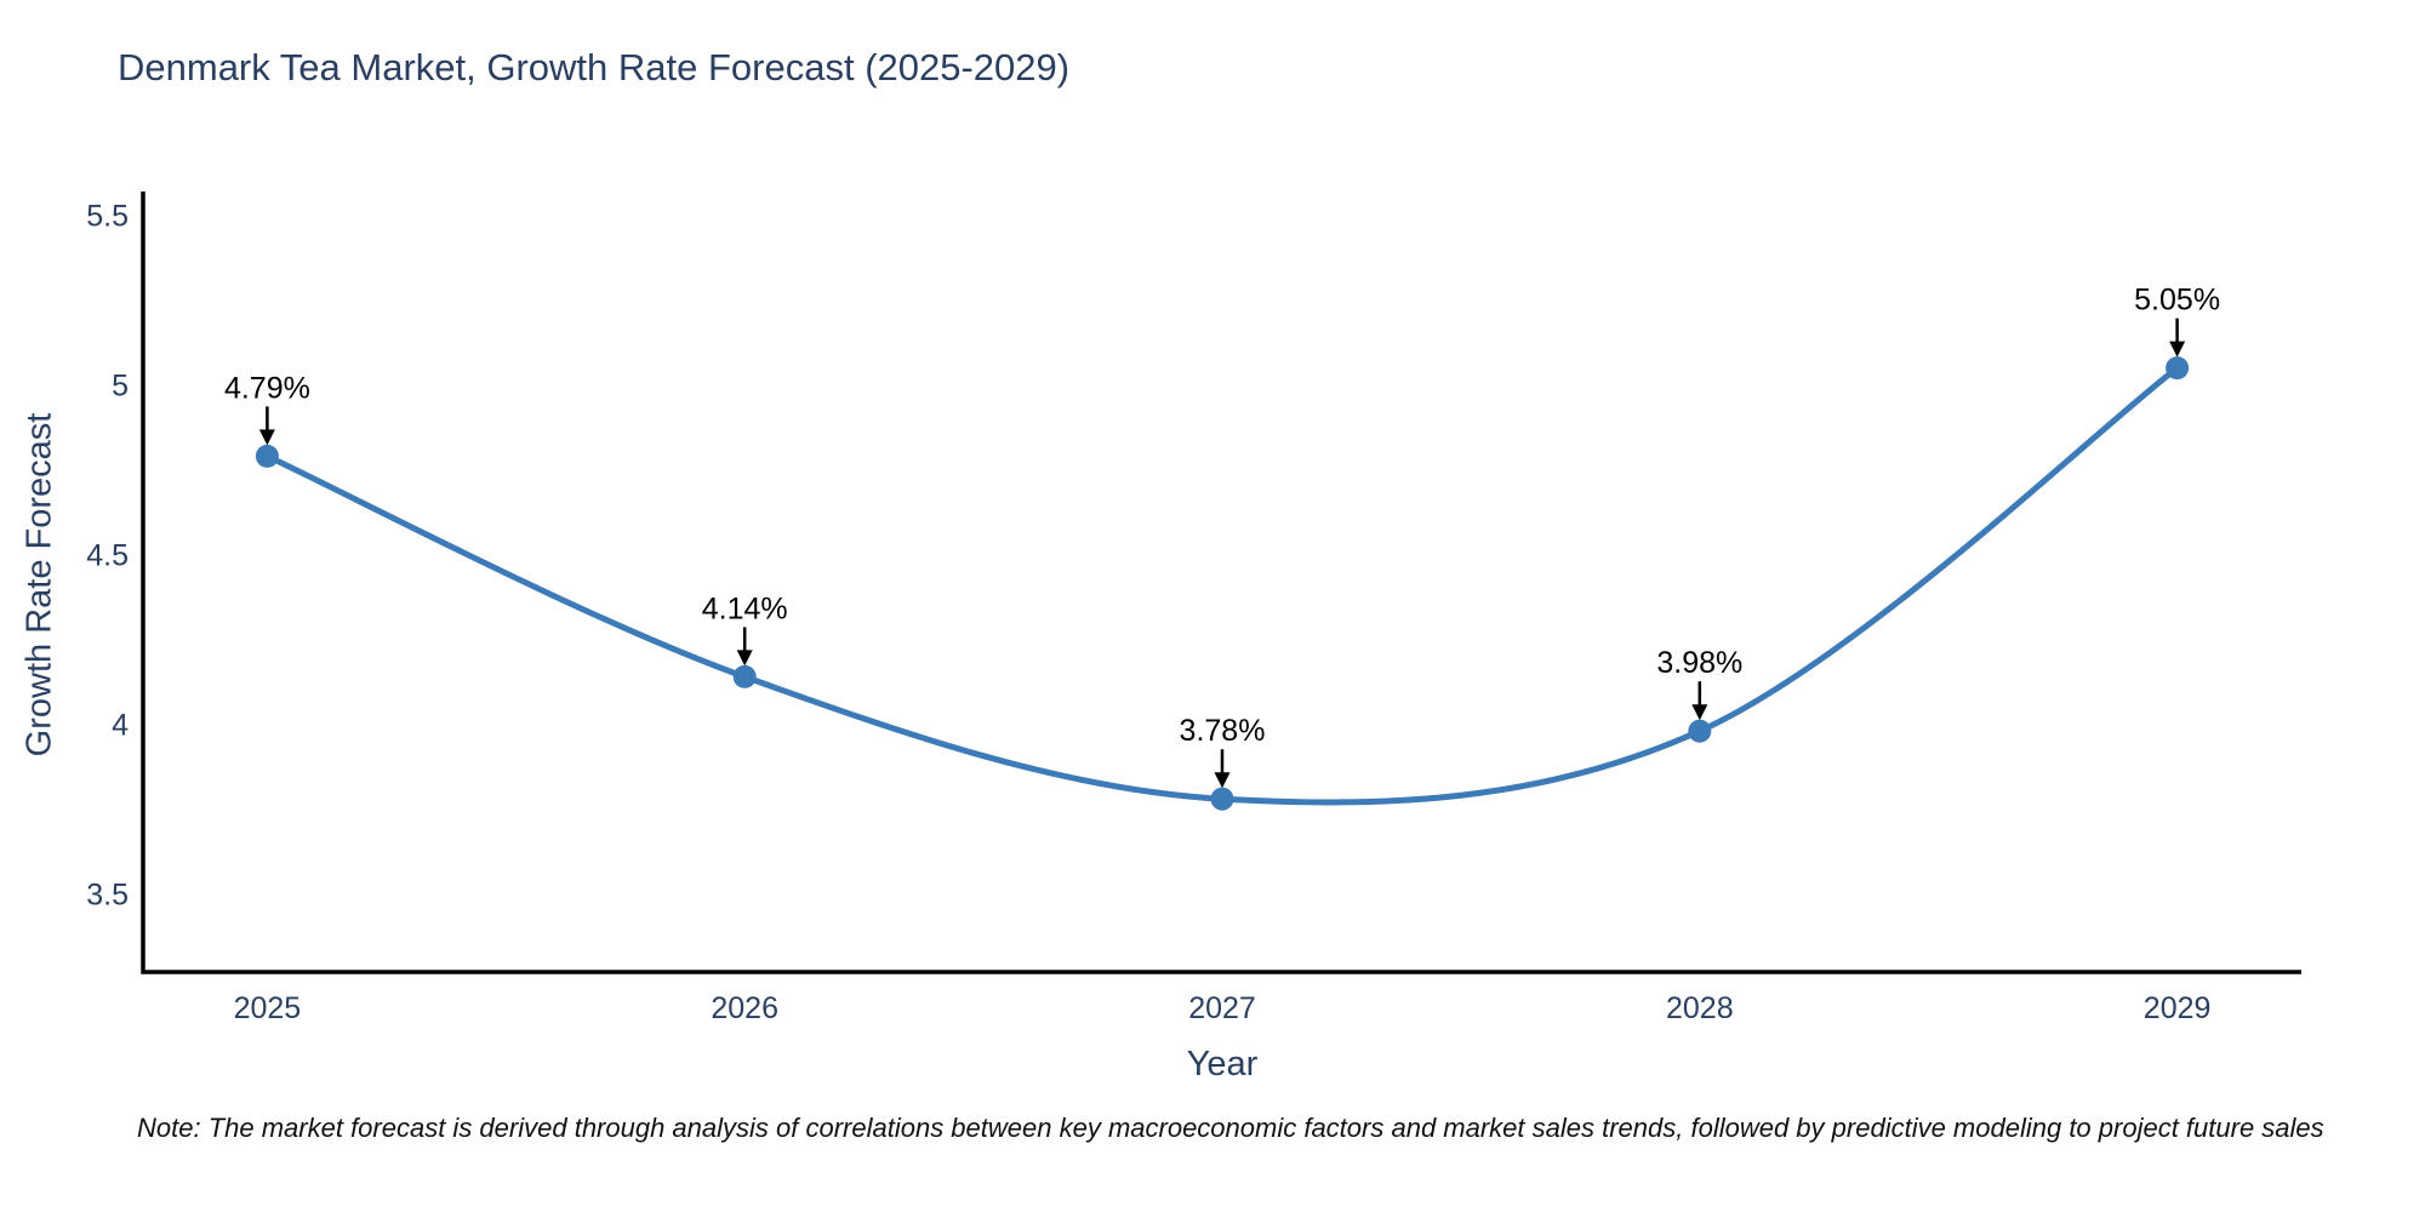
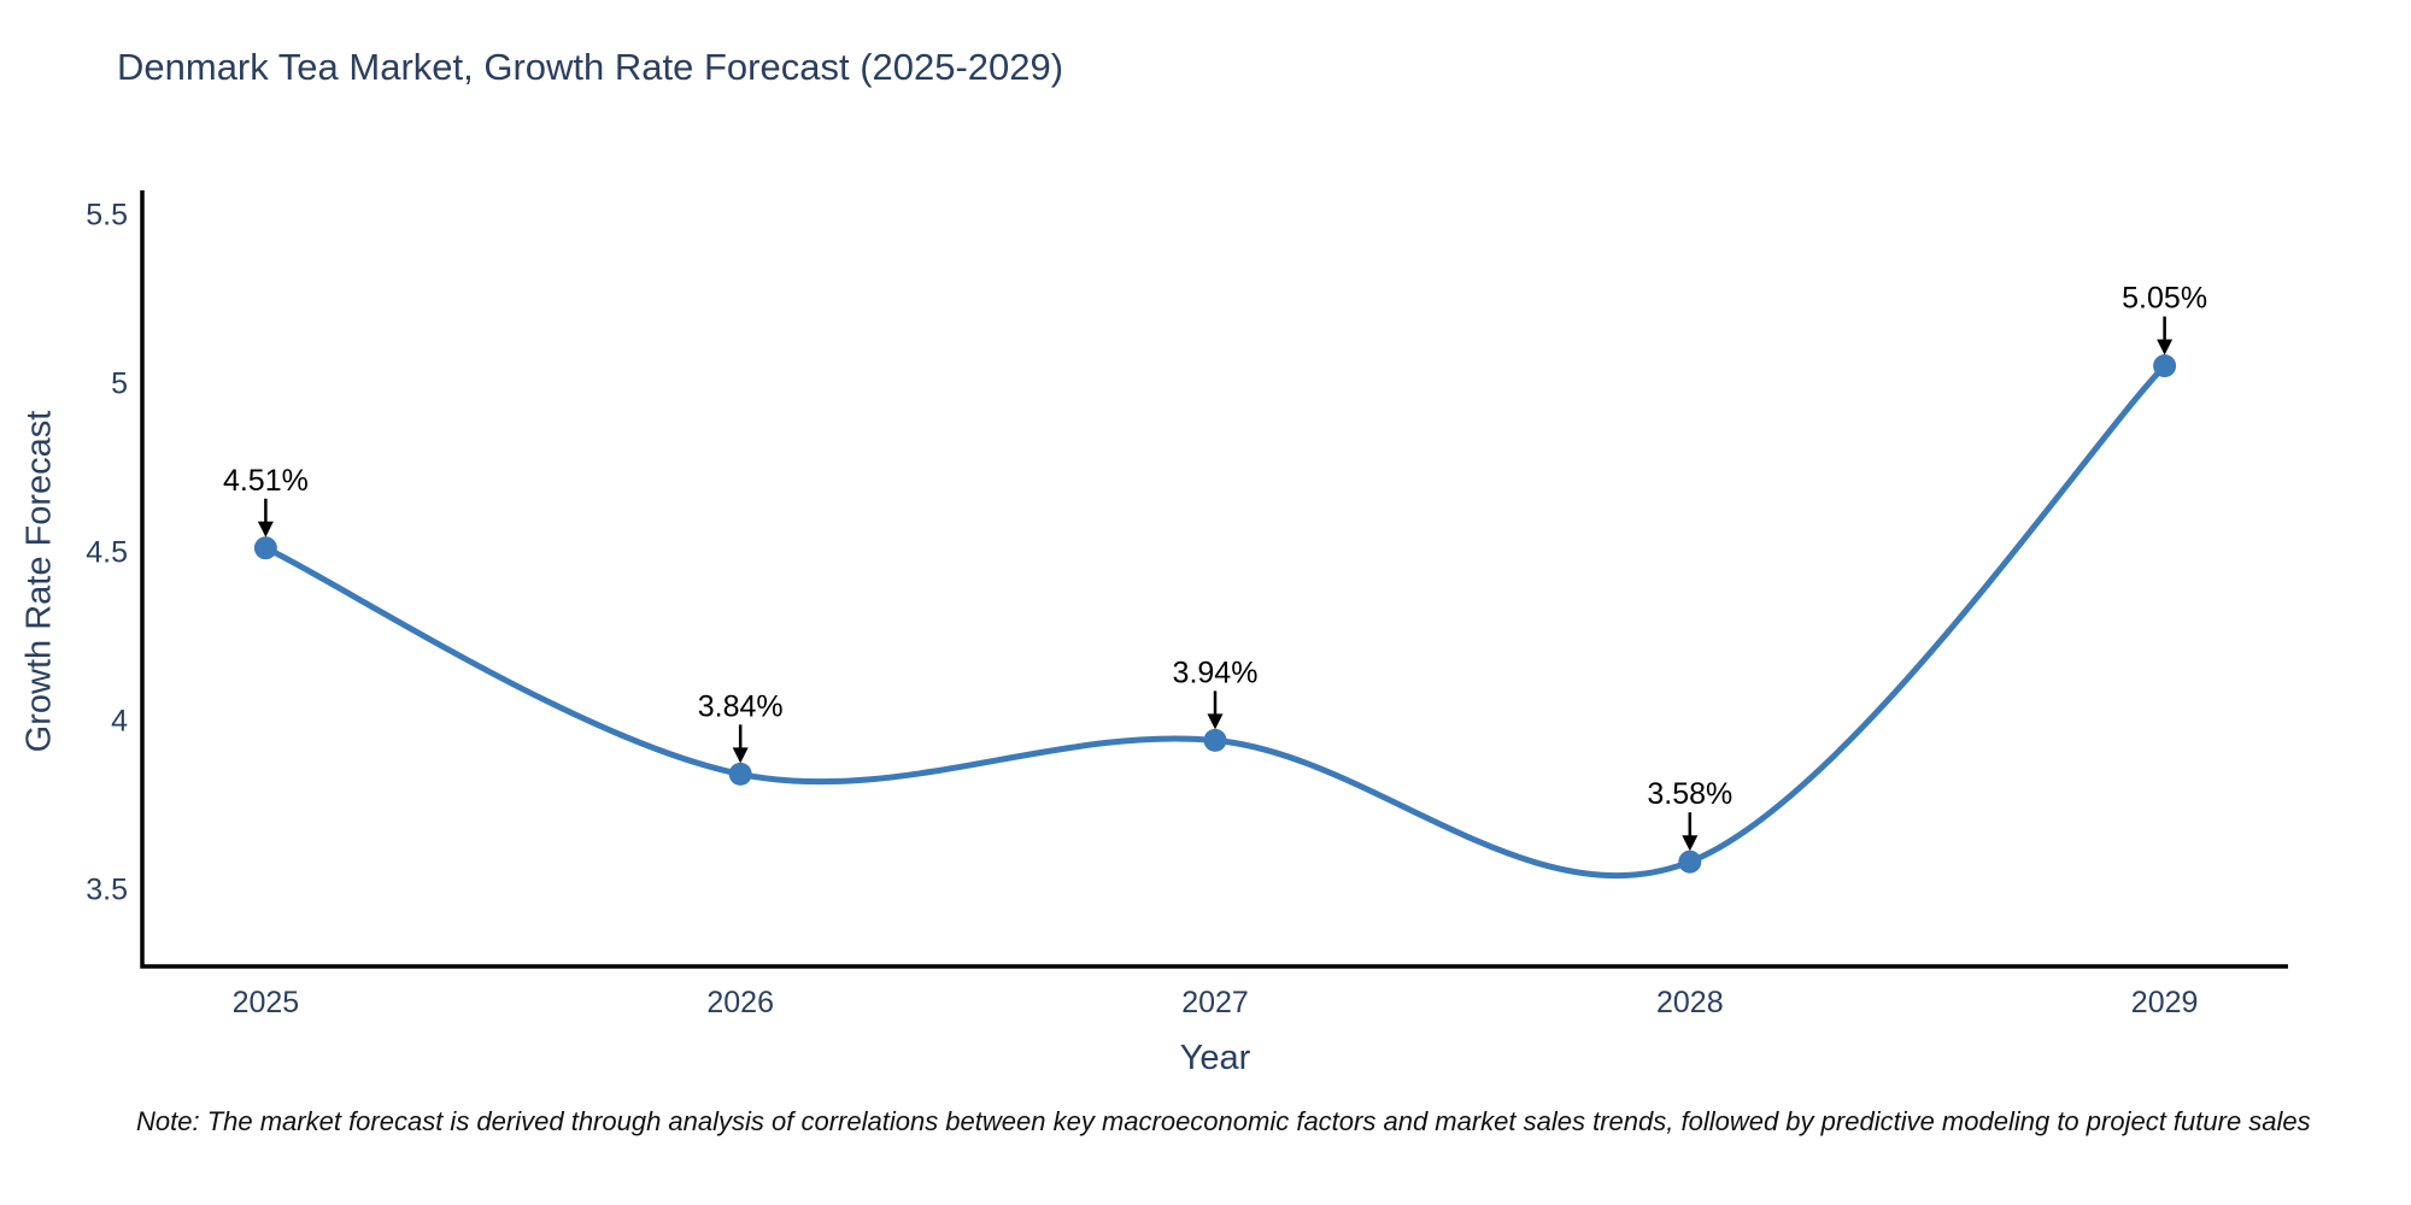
2025: 4.79% -> 4.51%
2026: 4.14% -> 3.84%
2027: 3.78% -> 3.94%
2028: 3.98% -> 3.58%
